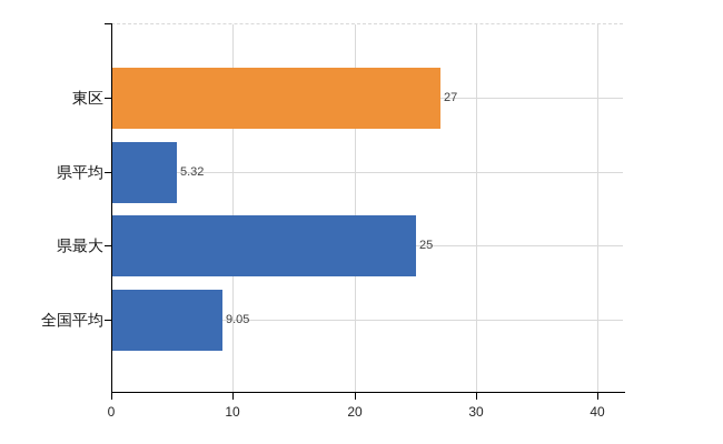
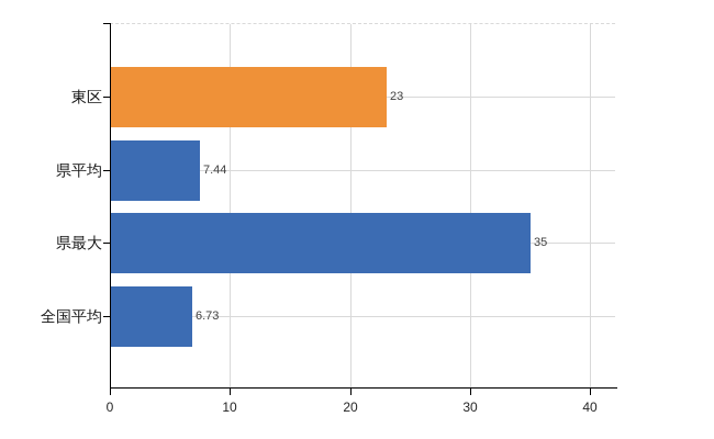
東区: 27 -> 23
県平均: 5.32 -> 7.44
県最大: 25 -> 35
全国平均: 9.05 -> 6.73
